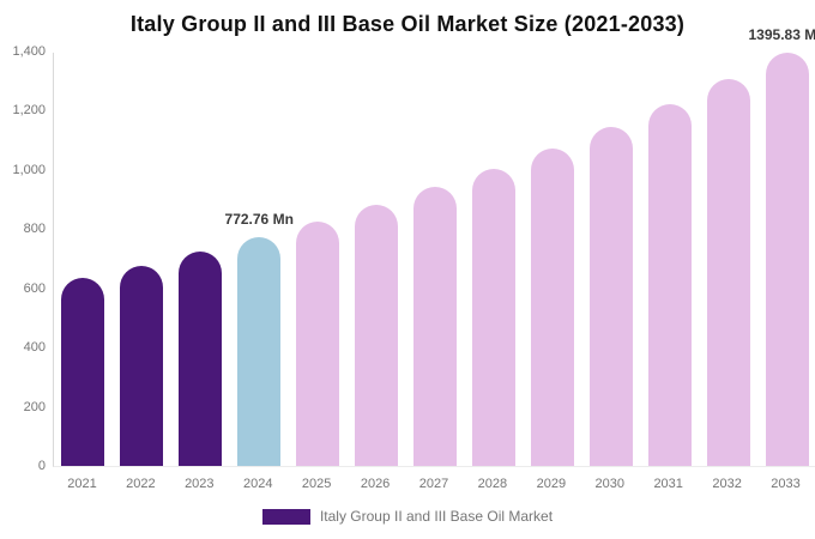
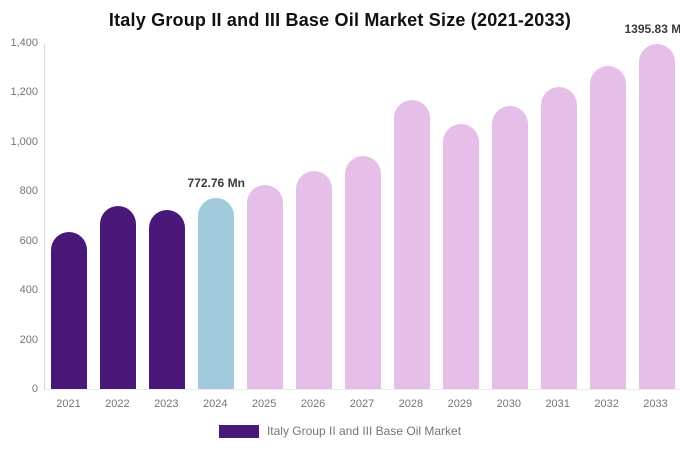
2022: 680 -> 740
2028: 1000 -> 1170
